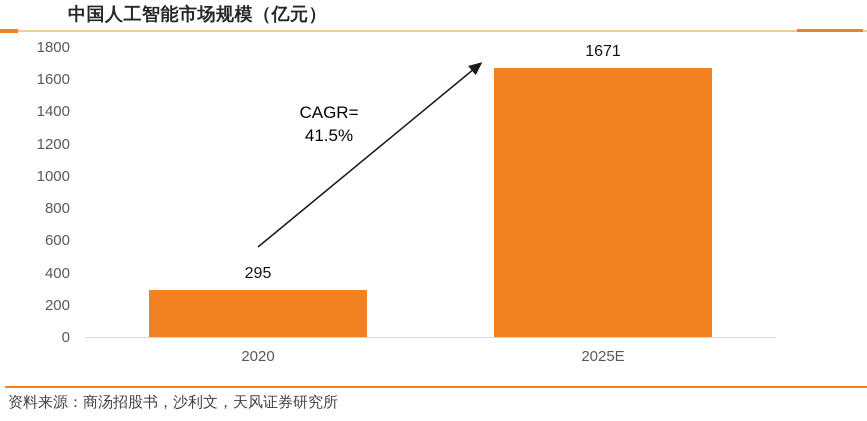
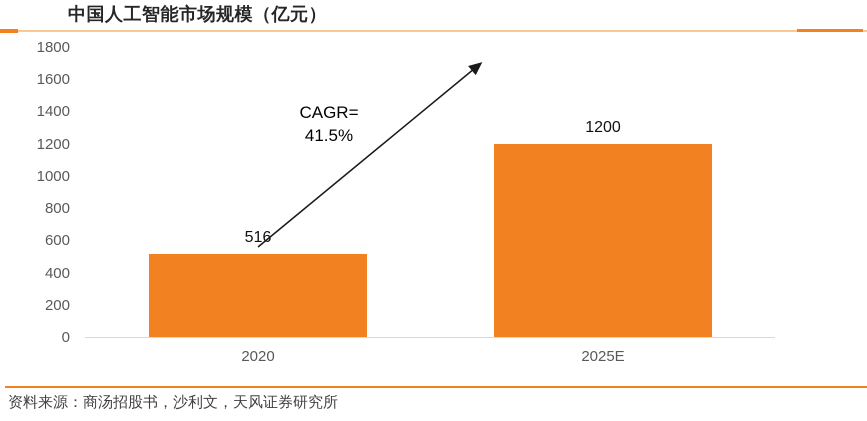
2020: 295 -> 516
2025E: 1671 -> 1200
